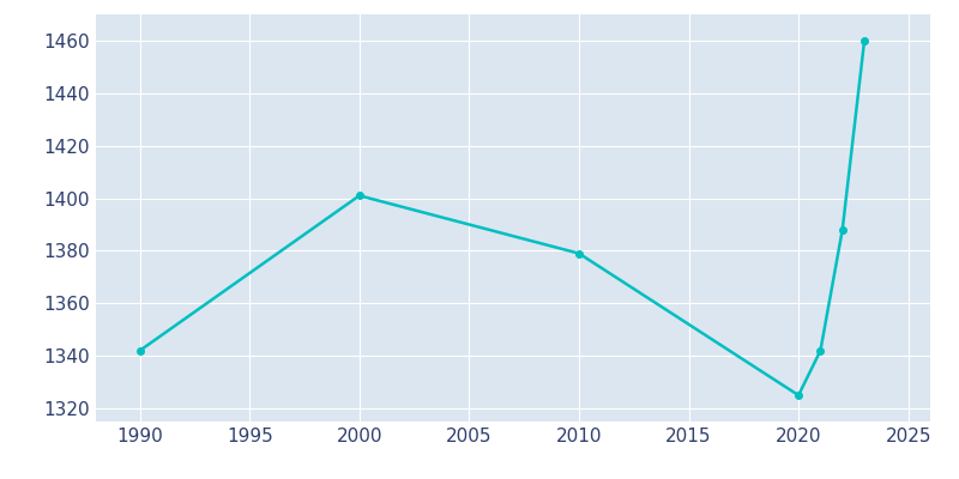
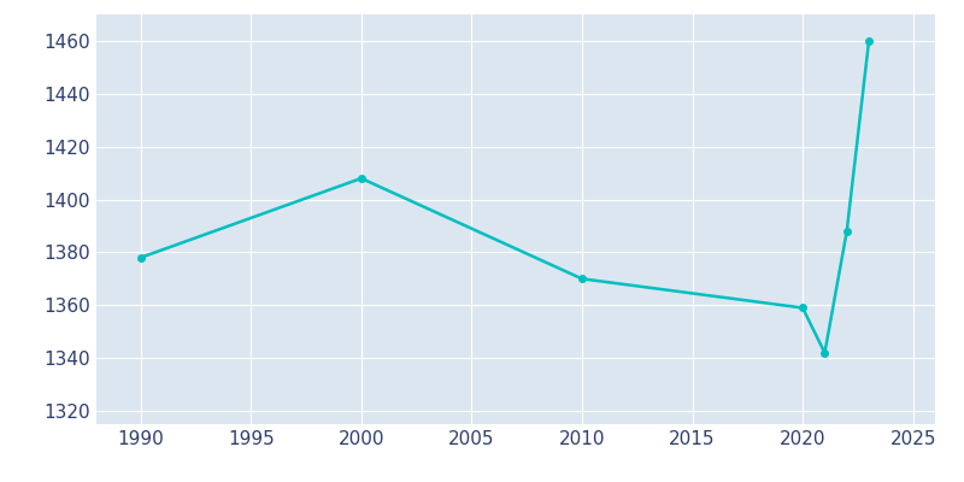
1990: 1342 -> 1378
2000: 1401 -> 1408
2010: 1379 -> 1370
2020: 1325 -> 1359
